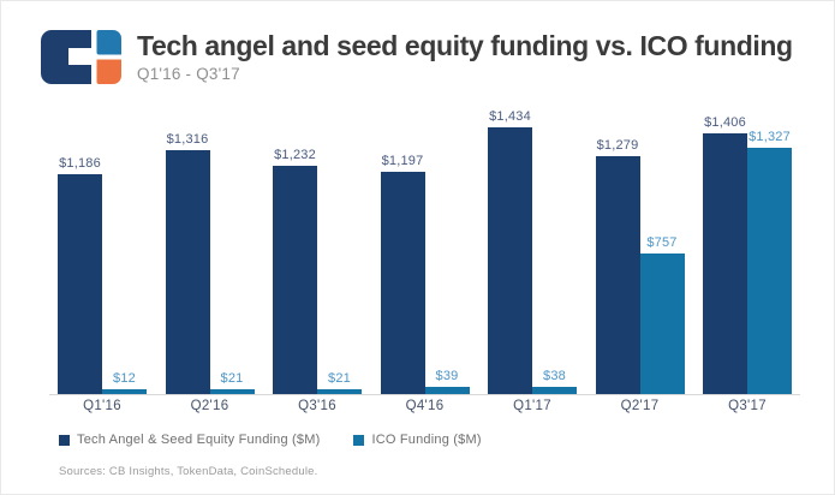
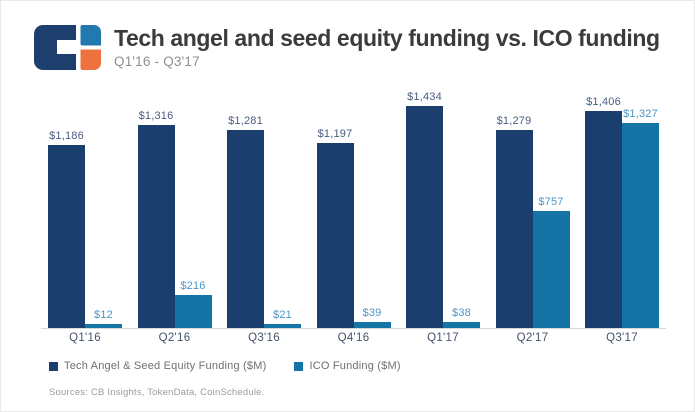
ICO Funding ($M)/Q2'16: $21 -> $216
Tech Angel & Seed Equity Funding ($M)/Q3'16: $1,232 -> $1,281
